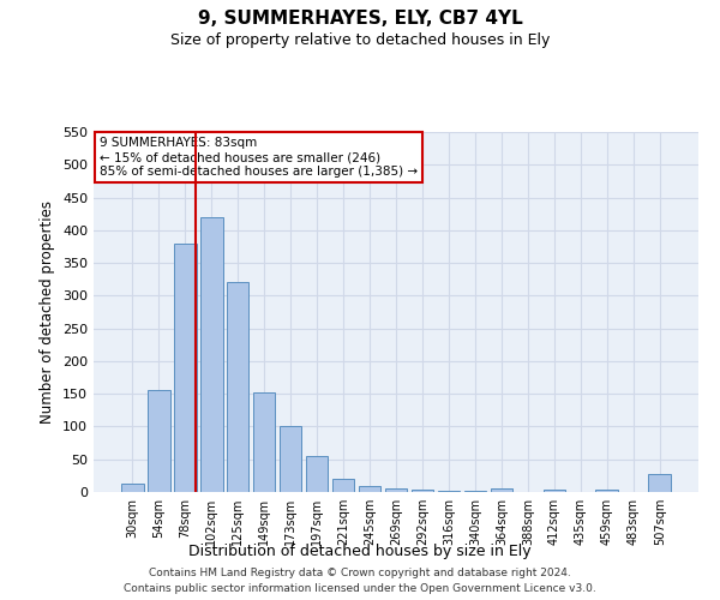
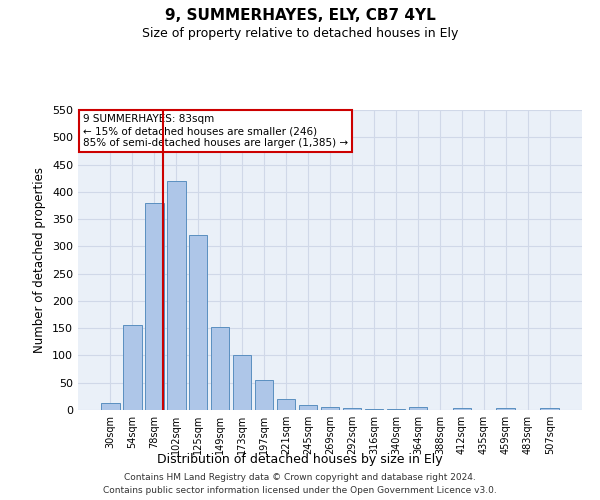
507sqm: 28 -> 4
